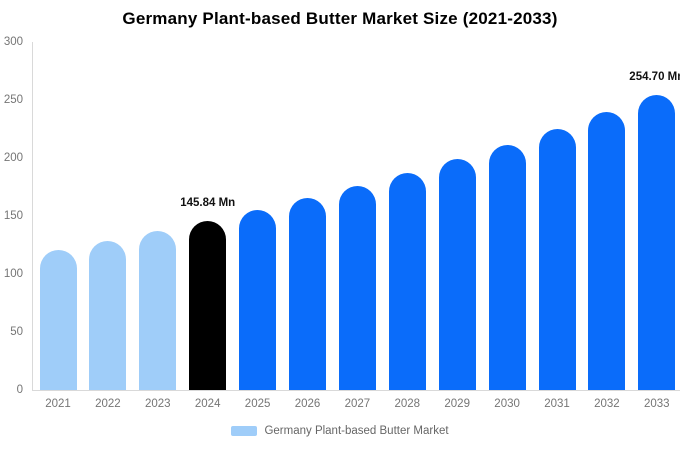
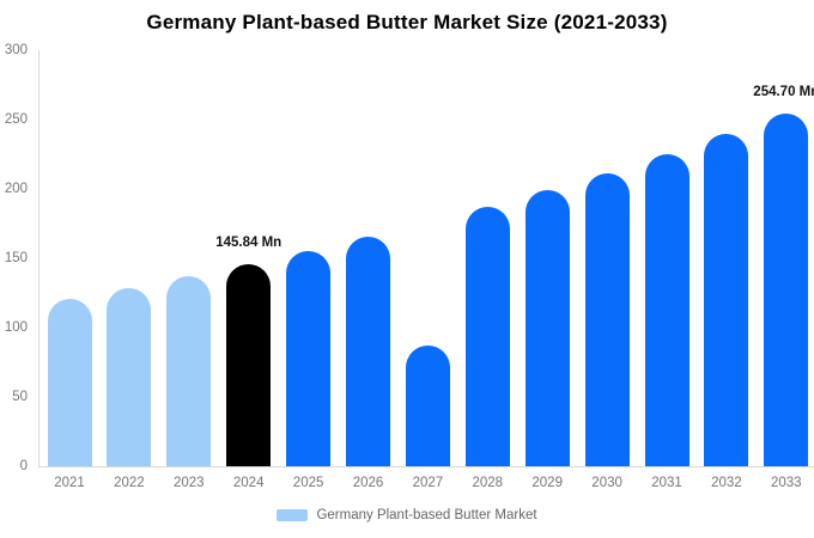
2027: 176 -> 87
